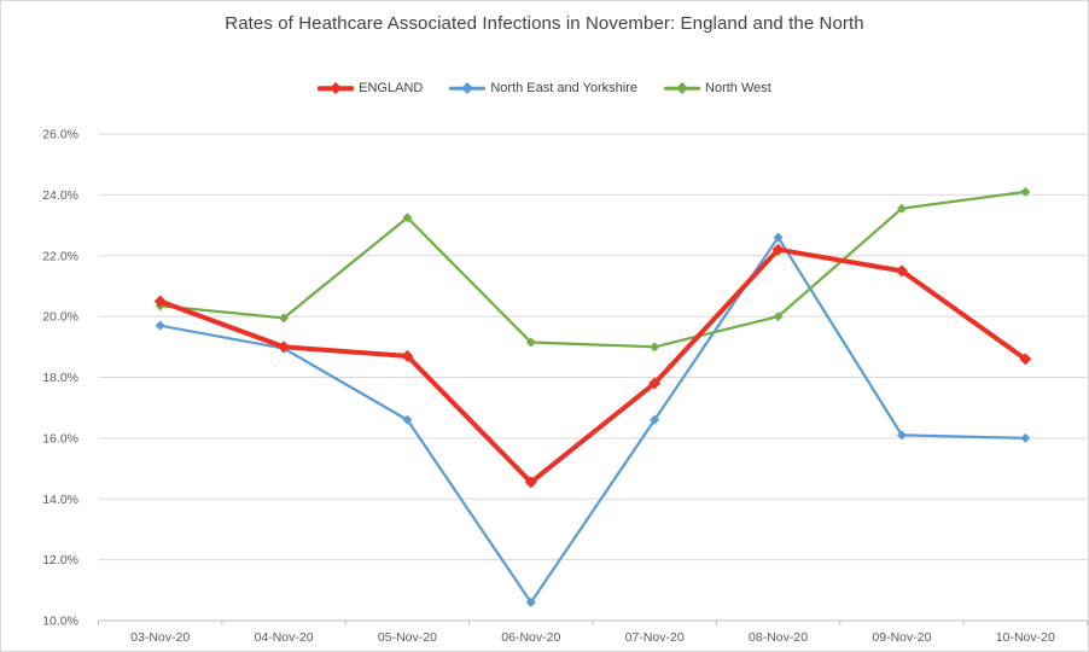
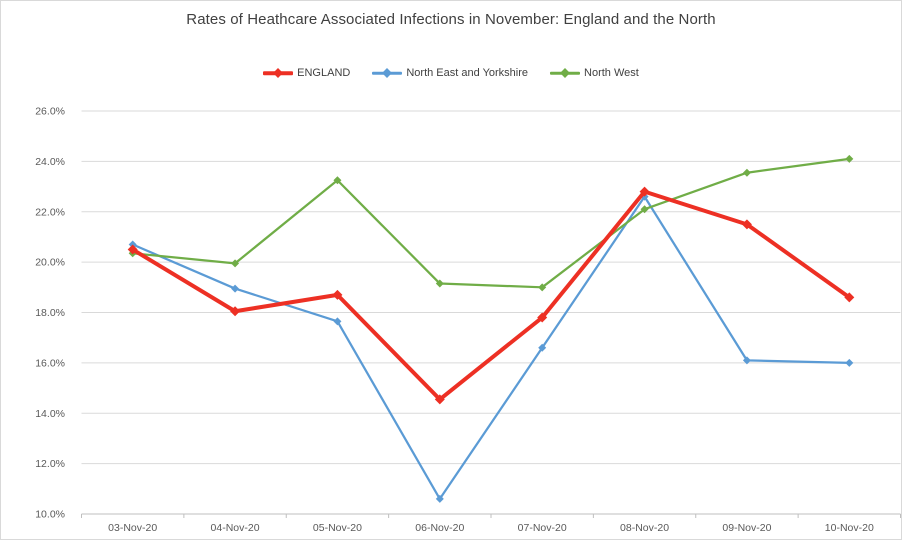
North East and Yorkshire/03-Nov-20: 19.7% -> 20.7%
ENGLAND/04-Nov-20: 19.0% -> 18.1%
North East and Yorkshire/05-Nov-20: 16.6% -> 17.6%
ENGLAND/08-Nov-20: 22.2% -> 22.8%
North West/08-Nov-20: 20.0% -> 22.1%
